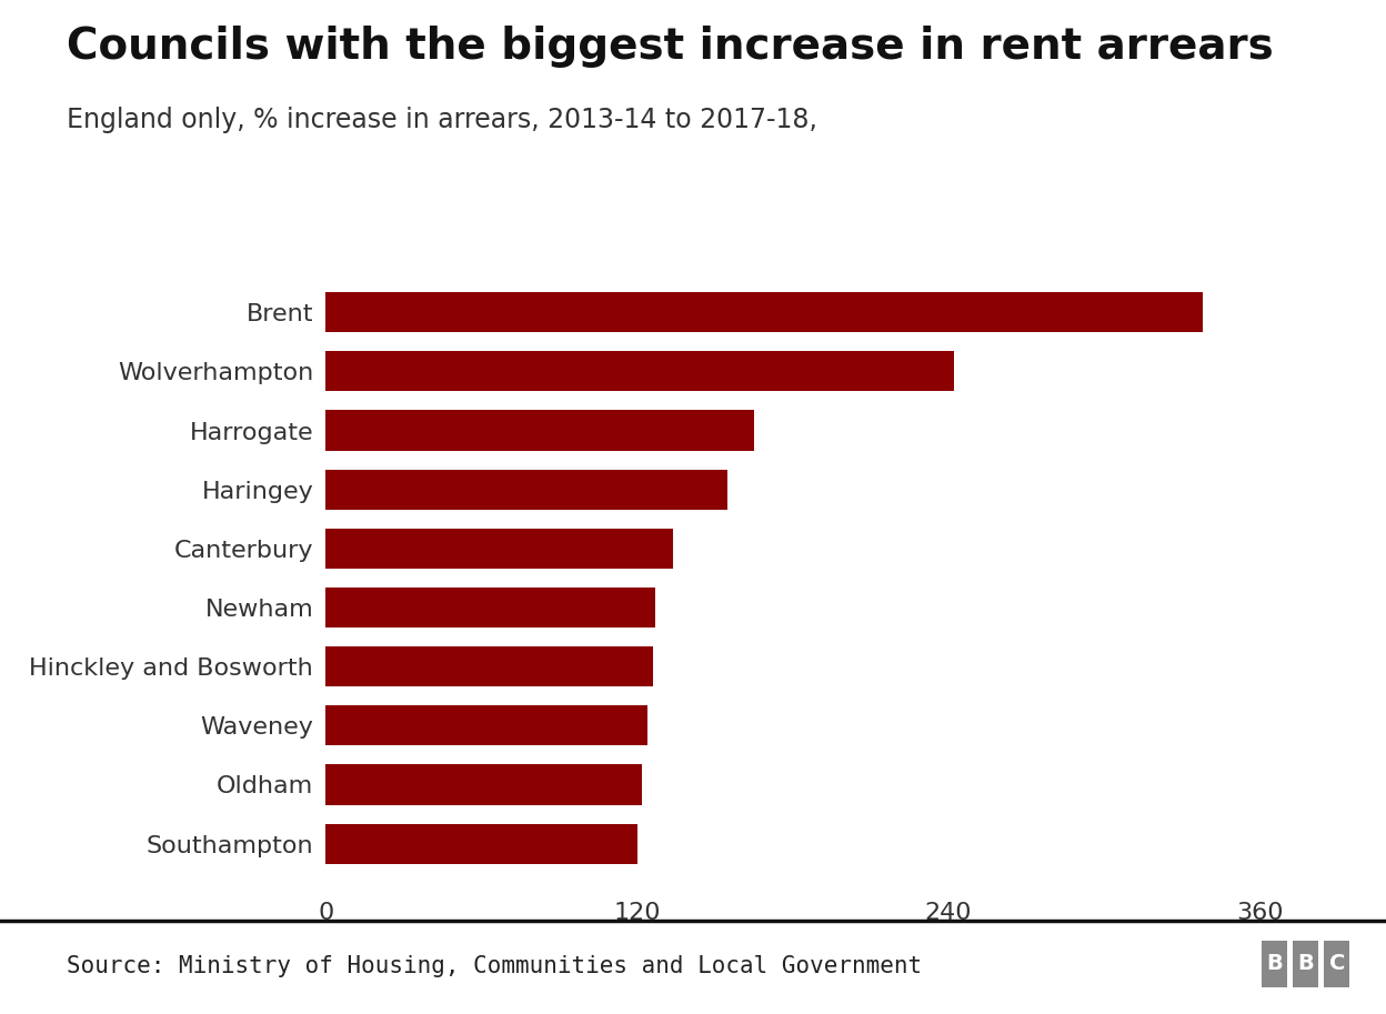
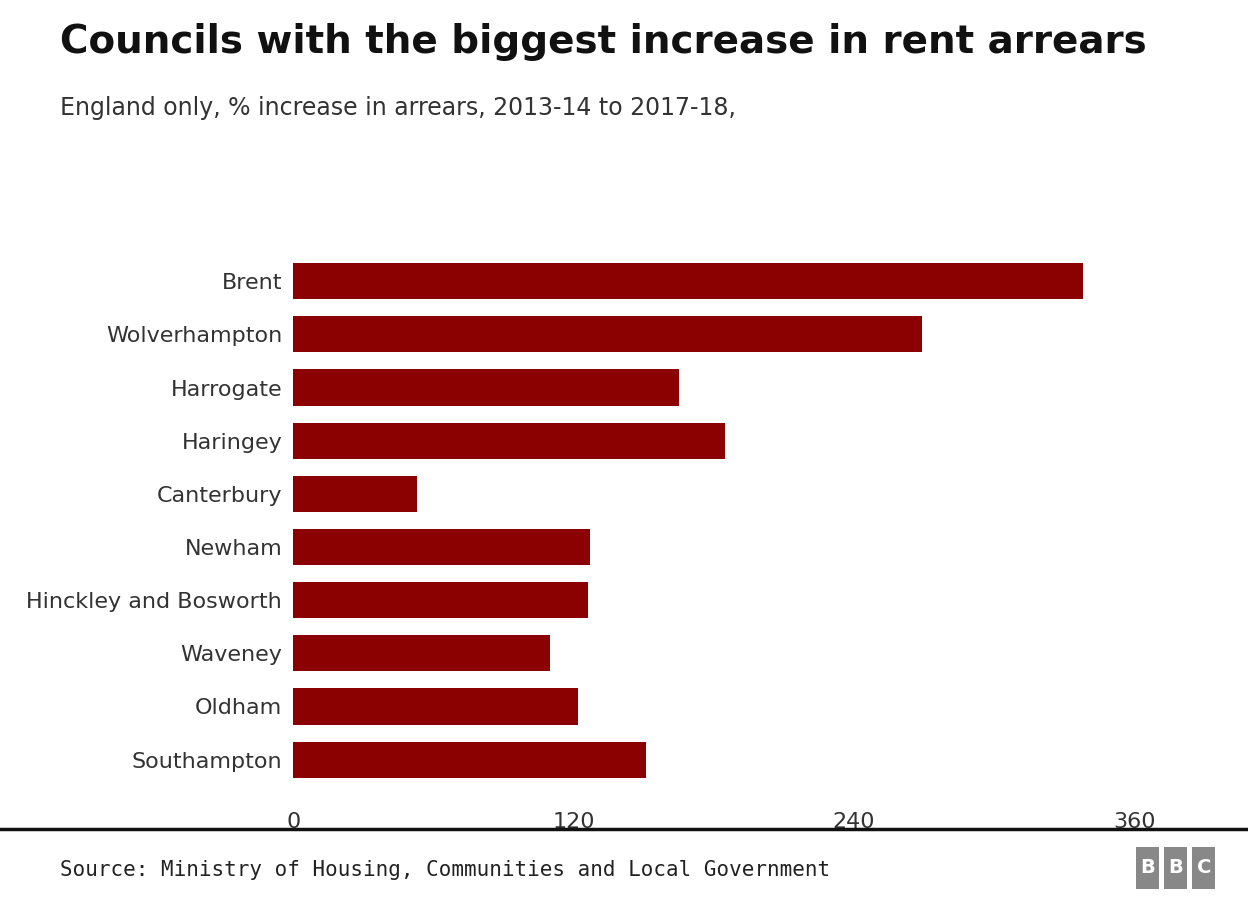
Wolverhampton: 242 -> 269
Haringey: 155 -> 185
Canterbury: 134 -> 53
Waveney: 124 -> 110
Southampton: 120 -> 151
